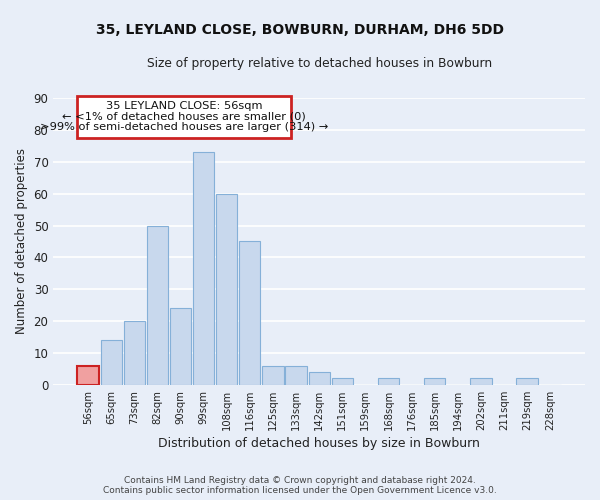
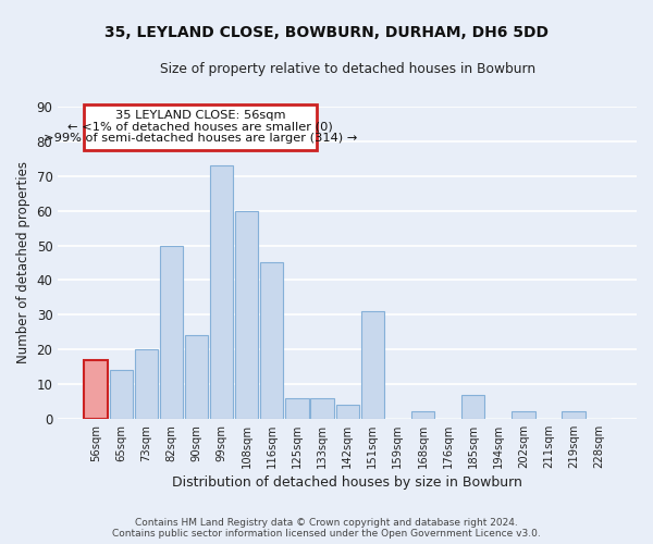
56sqm: 6 -> 17
151sqm: 2 -> 31
185sqm: 2 -> 7
